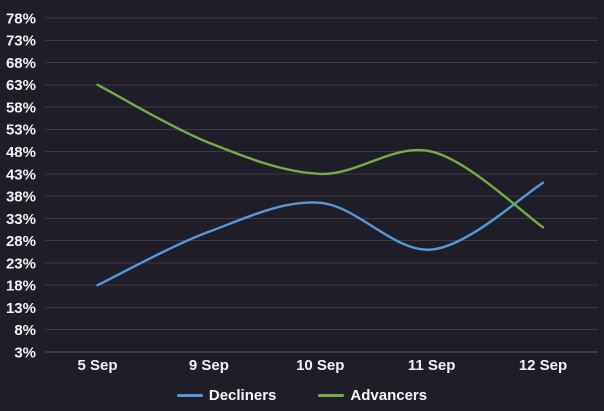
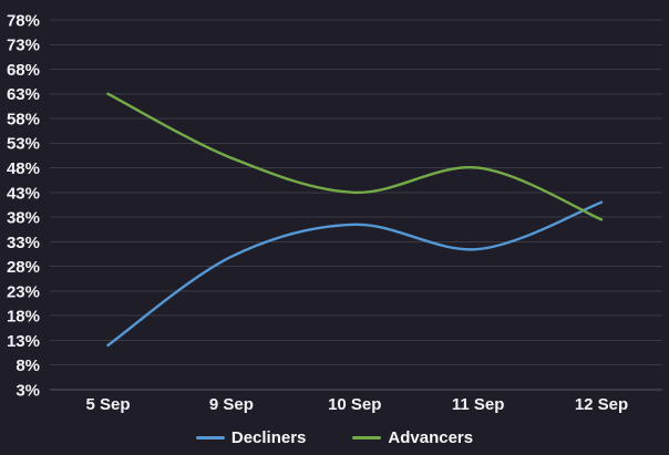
Decliners/5 Sep: 18% -> 12%
Decliners/11 Sep: 26% -> 32%
Advancers/12 Sep: 31% -> 38%
